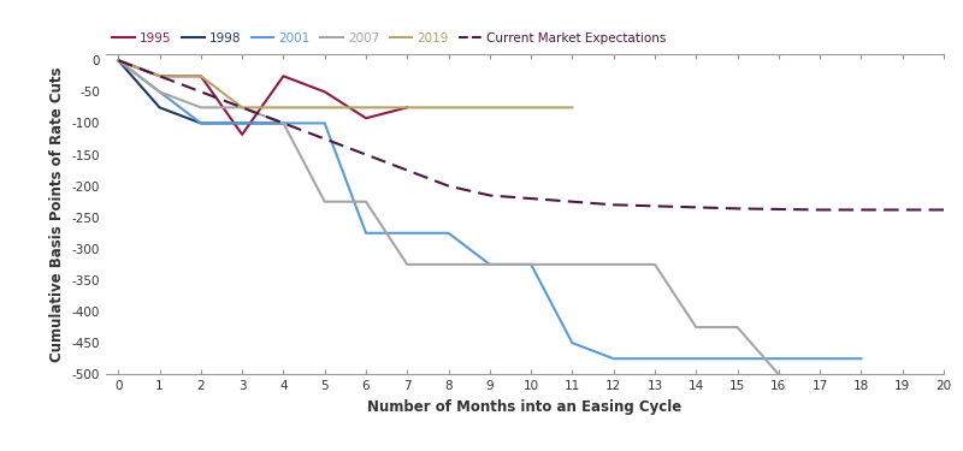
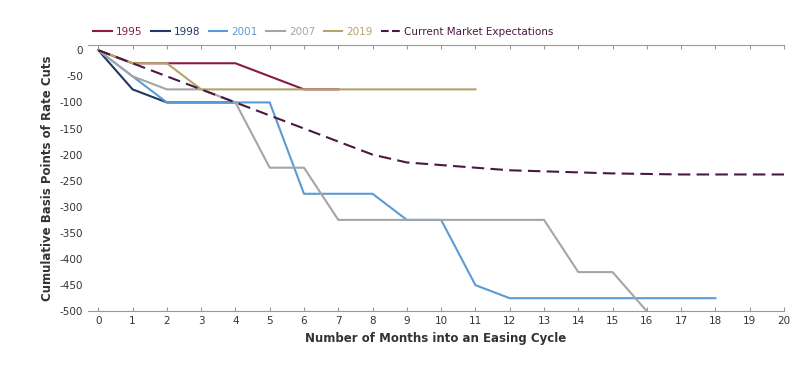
1995/3: -118 -> -25
1995/6: -92 -> -75
